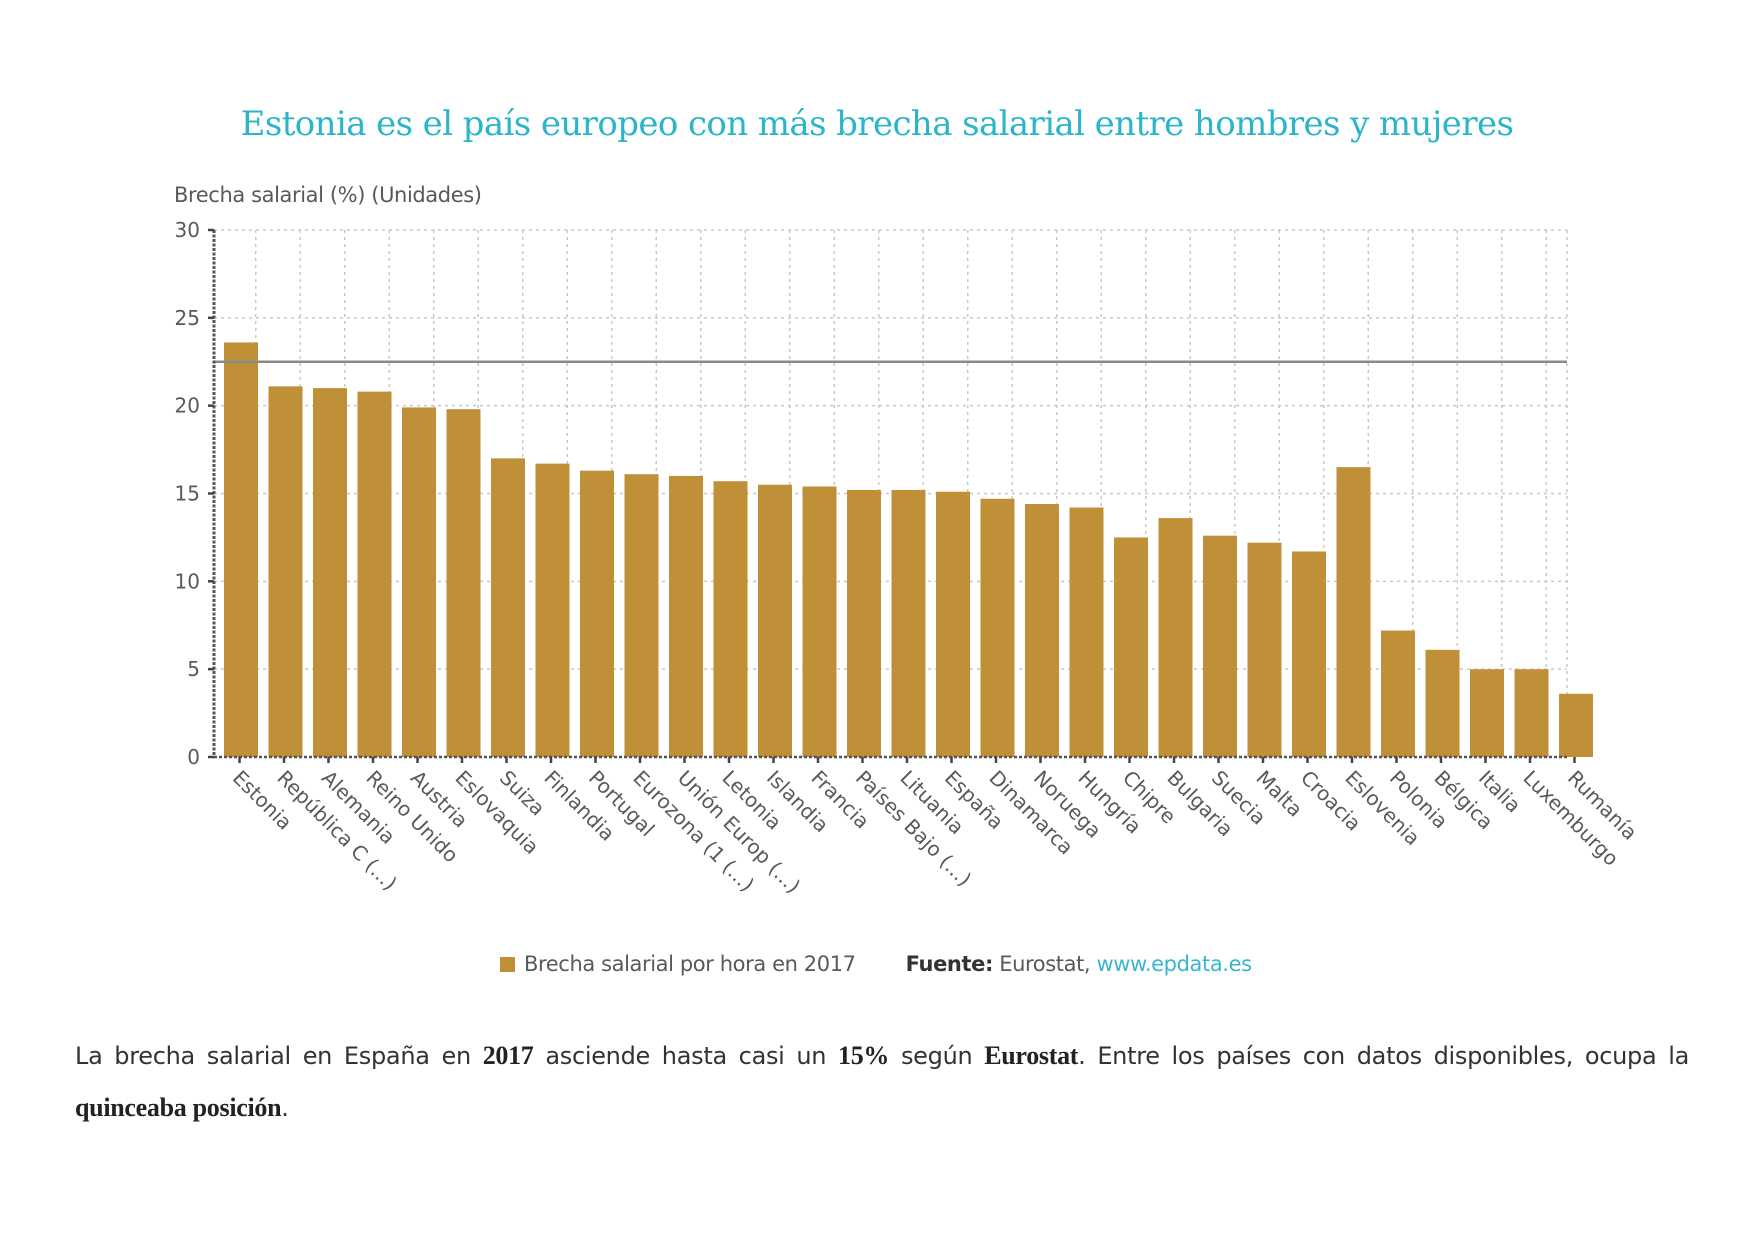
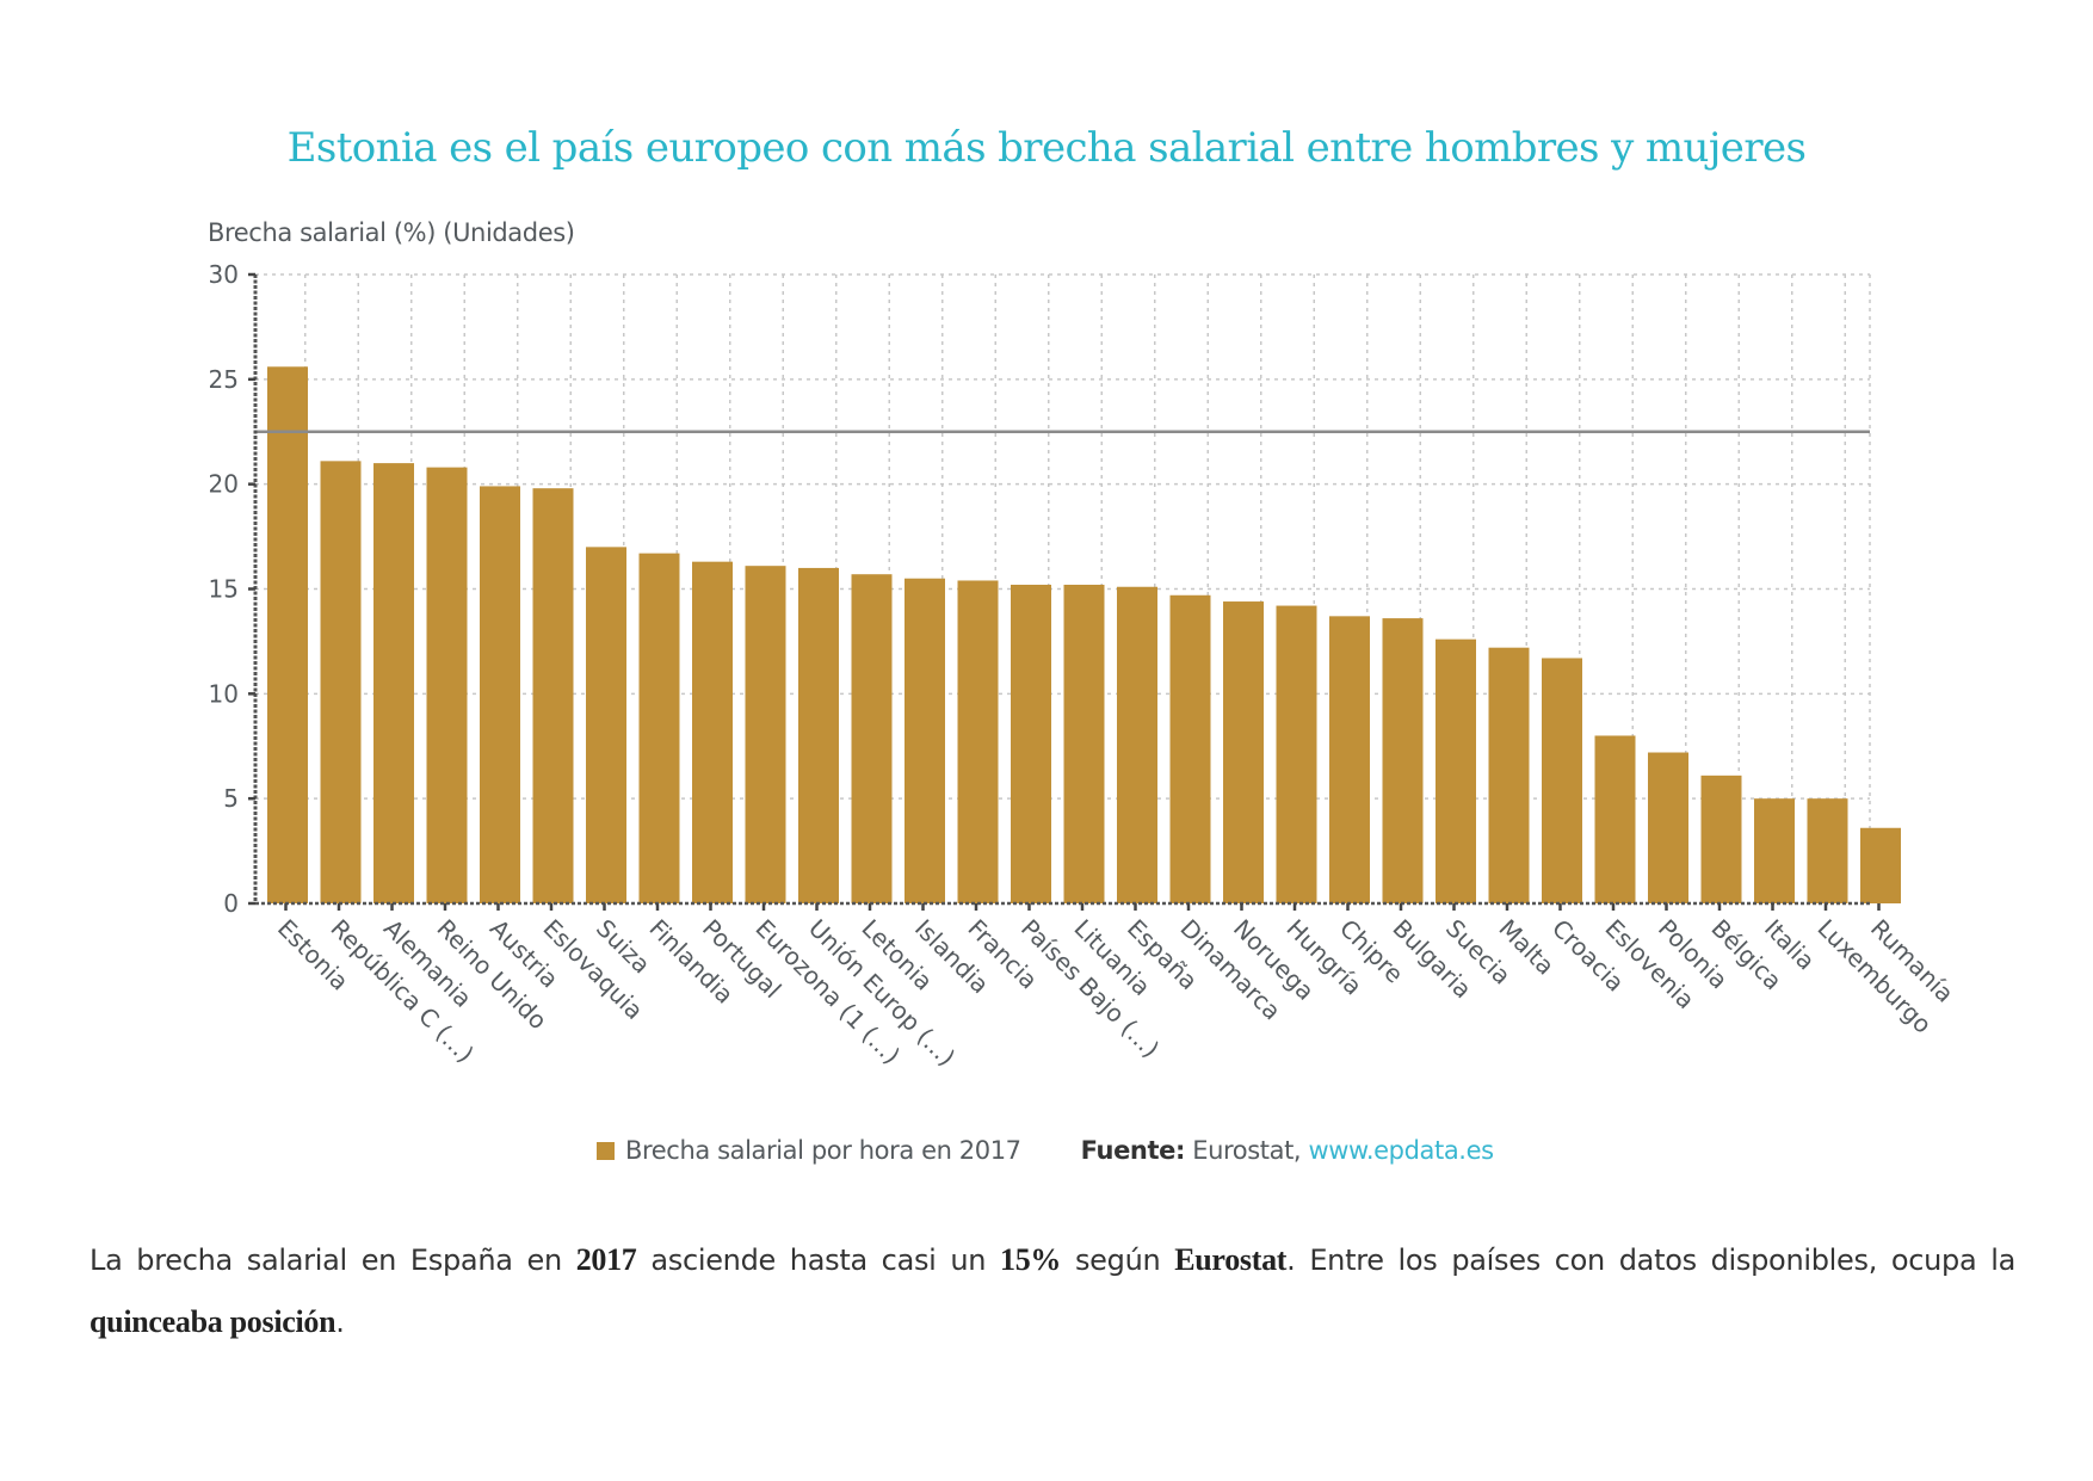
Estonia: 23.6 -> 25.6
Chipre: 12.5 -> 13.7
Eslovenia: 16.5 -> 8.0
